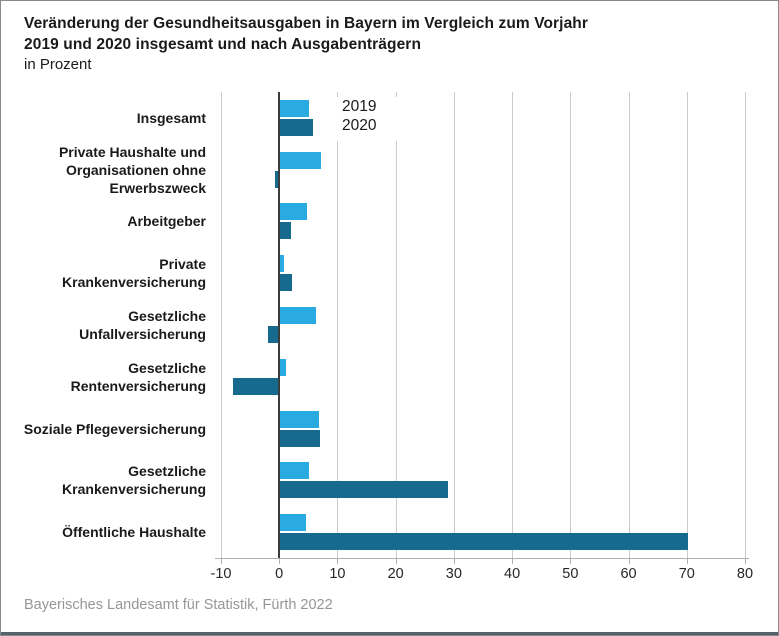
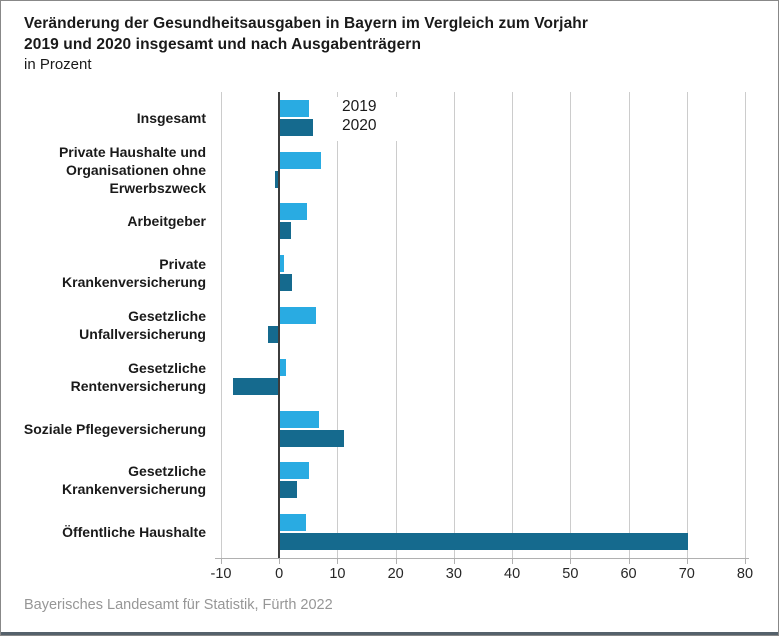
2020/Soziale Pflegeversicherung: 7 -> 11
2020/Gesetzliche Krankenversicherung: 29 -> 3
